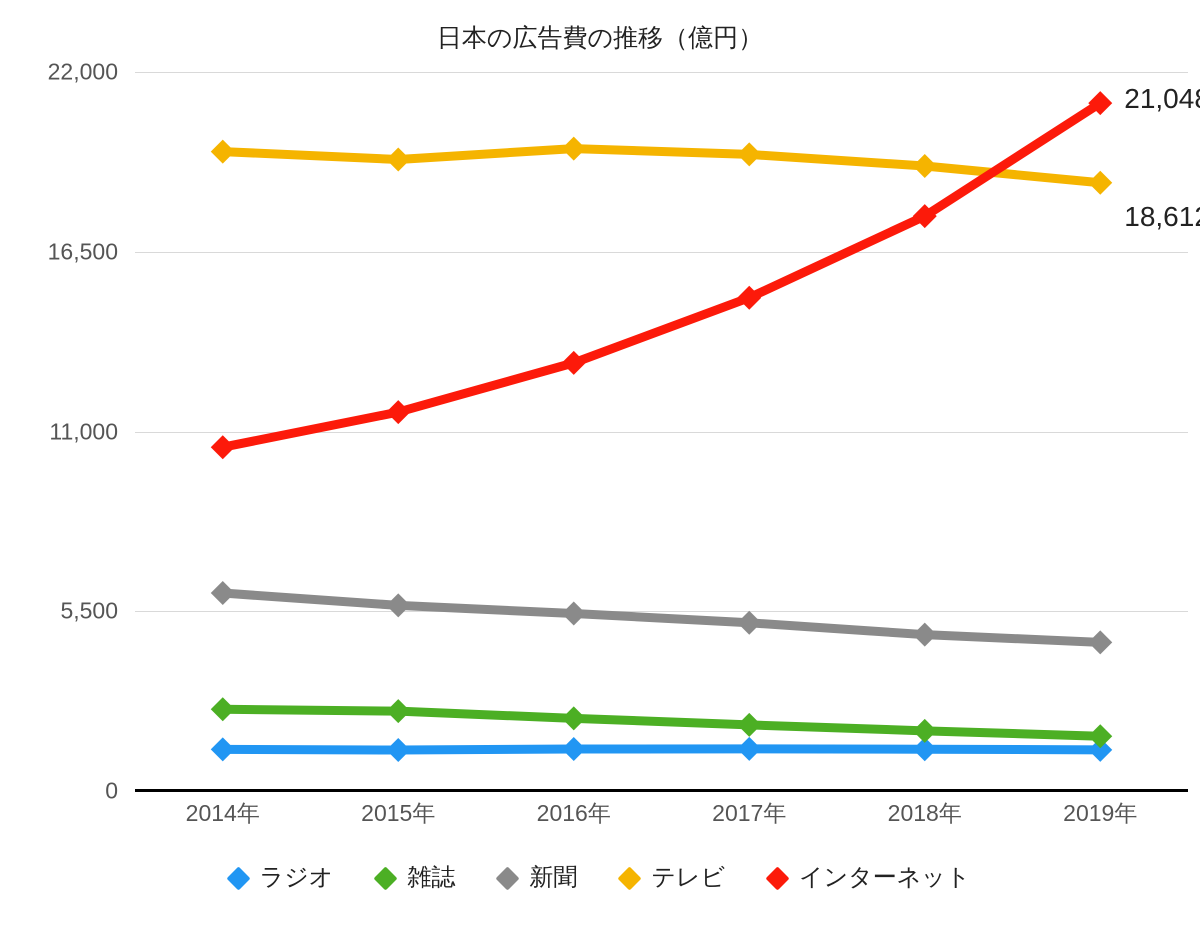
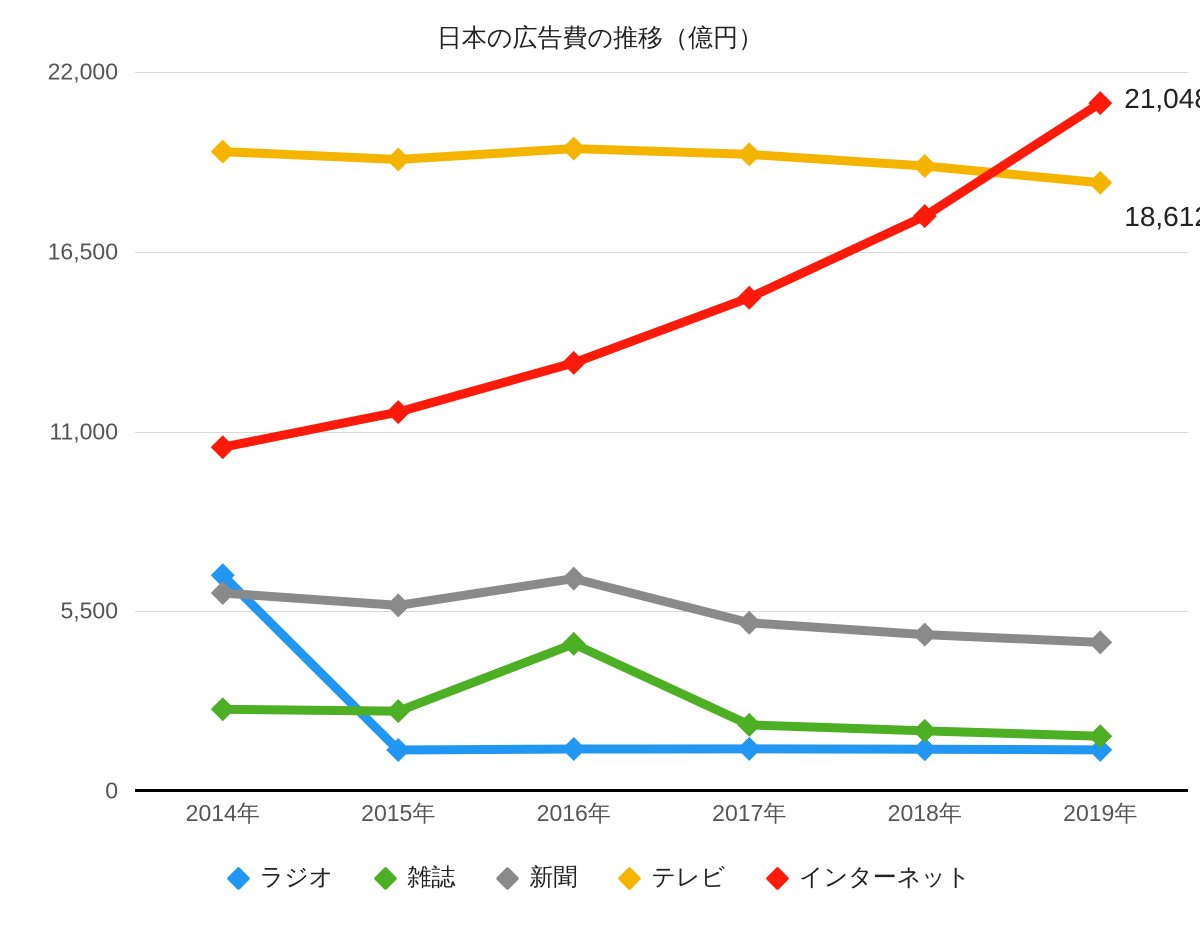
ラジオ/2014年: 1300 -> 6600
雑誌/2016年: 2200 -> 4500
新聞/2016年: 5400 -> 6500
